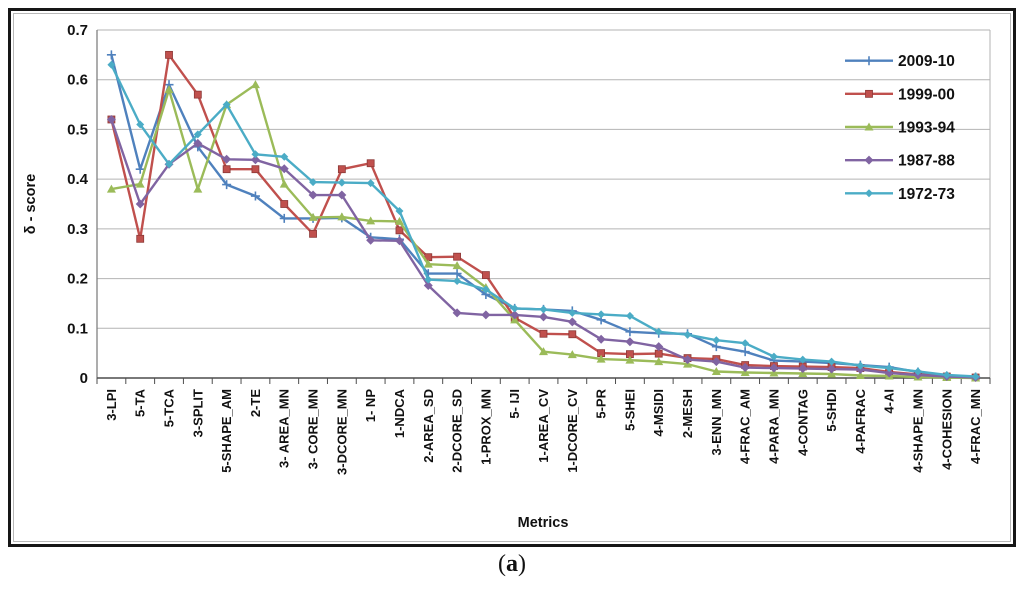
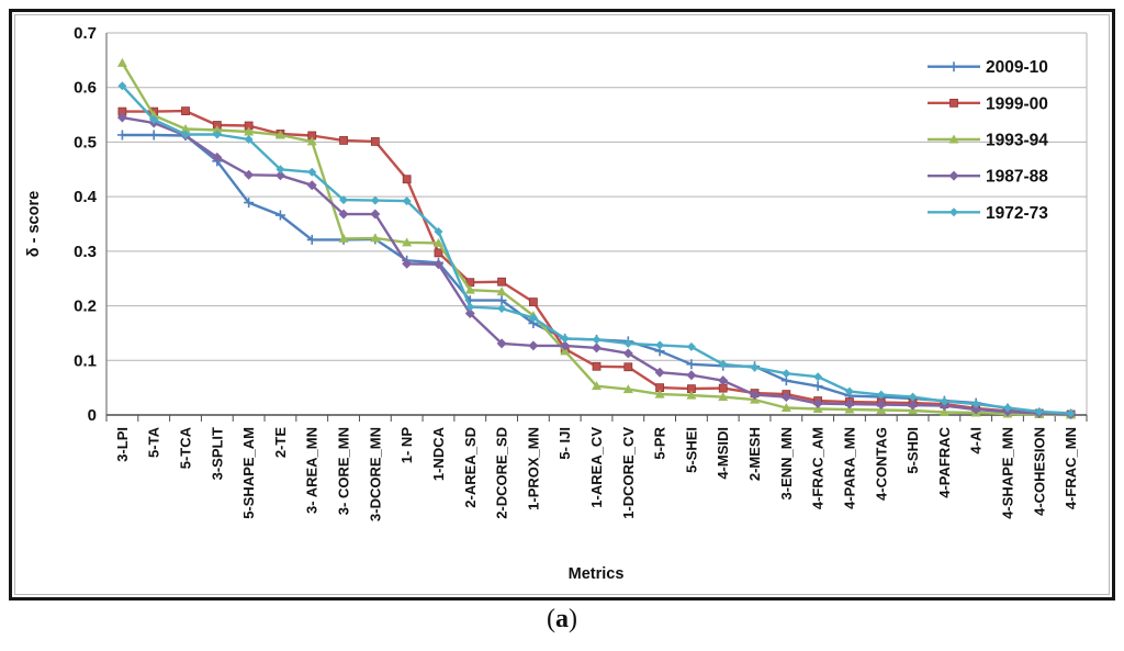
2009-10/3-LPI: 0.65 -> 0.51
1999-00/3-LPI: 0.52 -> 0.56
1993-94/3-LPI: 0.38 -> 0.65
1987-88/3-LPI: 0.52 -> 0.55
1972-73/3-LPI: 0.63 -> 0.60
2009-10/5-TA: 0.42 -> 0.51
1999-00/5-TA: 0.28 -> 0.56
1993-94/5-TA: 0.39 -> 0.55
1987-88/5-TA: 0.35 -> 0.54
1972-73/5-TA: 0.51 -> 0.54
2009-10/5-TCA: 0.59 -> 0.51
1999-00/5-TCA: 0.65 -> 0.56
1993-94/5-TCA: 0.58 -> 0.52
1987-88/5-TCA: 0.43 -> 0.51
1972-73/5-TCA: 0.43 -> 0.51
1999-00/3-SPLIT: 0.57 -> 0.53
1993-94/3-SPLIT: 0.38 -> 0.52
1972-73/3-SPLIT: 0.49 -> 0.51
1999-00/5-SHAPE_AM: 0.42 -> 0.53
1993-94/5-SHAPE_AM: 0.55 -> 0.52
1972-73/5-SHAPE_AM: 0.55 -> 0.51
1999-00/2-TE: 0.42 -> 0.52
1993-94/2-TE: 0.59 -> 0.51
1999-00/3- AREA_MN: 0.35 -> 0.51
1993-94/3- AREA_MN: 0.39 -> 0.50
1999-00/3- CORE_MN: 0.29 -> 0.50
1999-00/3-DCORE_MN: 0.42 -> 0.50
